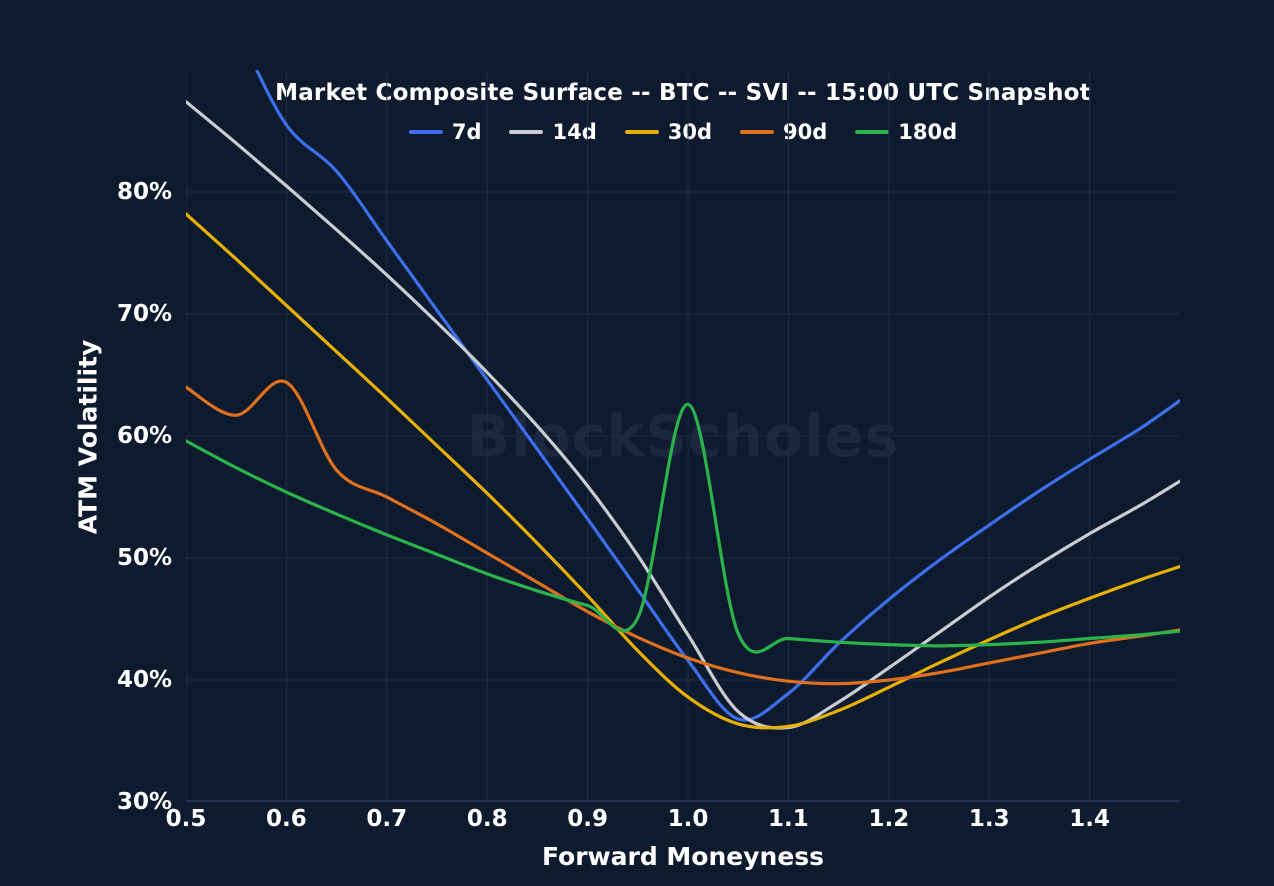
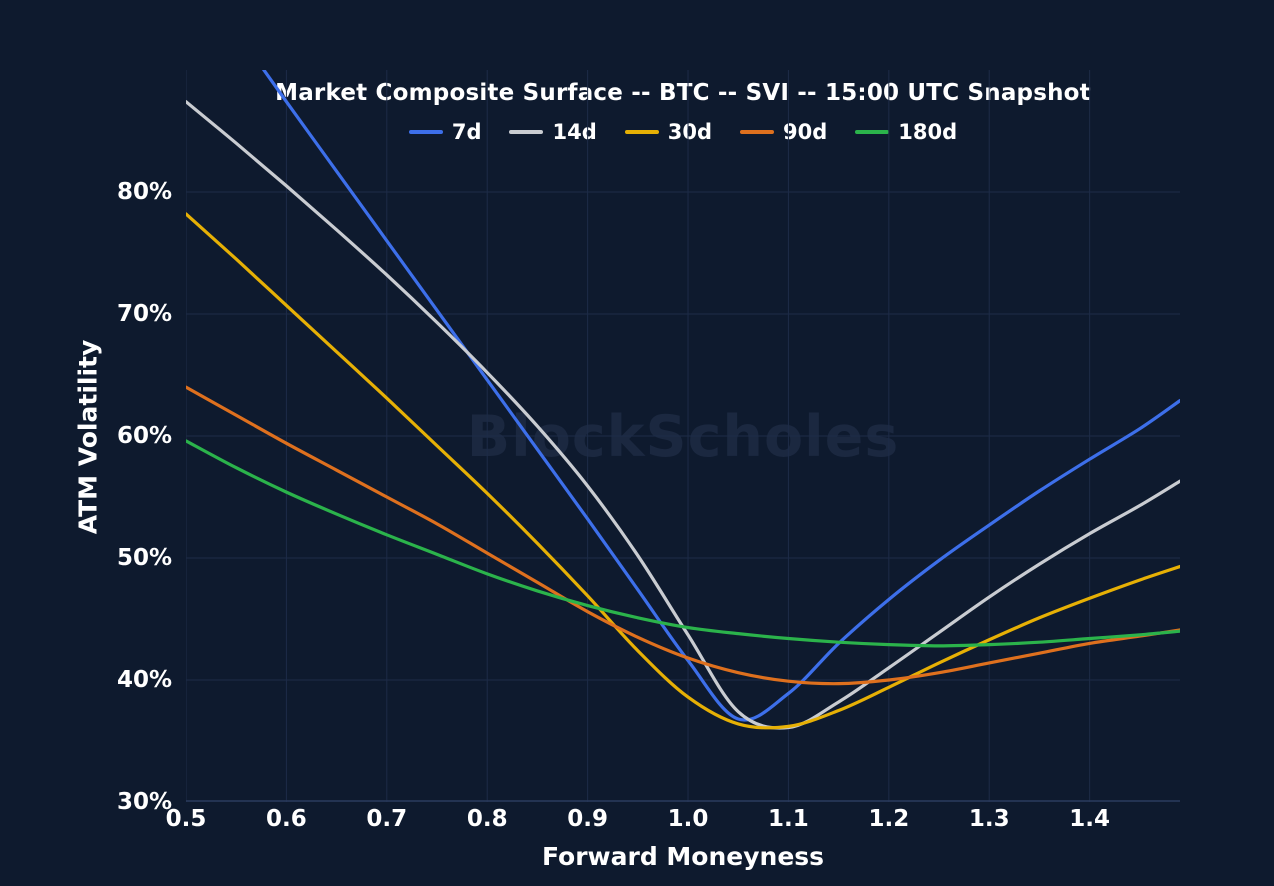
7d/0.6: 85.5% -> 87.4%
90d/0.6: 64.4% -> 59.4%
180d/1.0: 62.6% -> 44.3%
